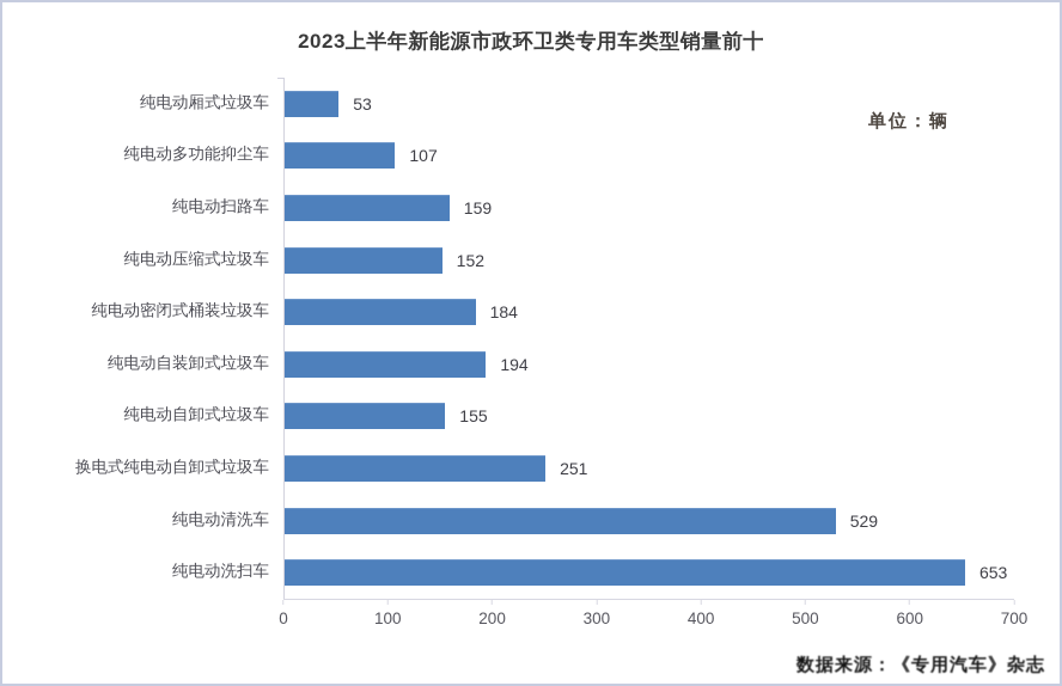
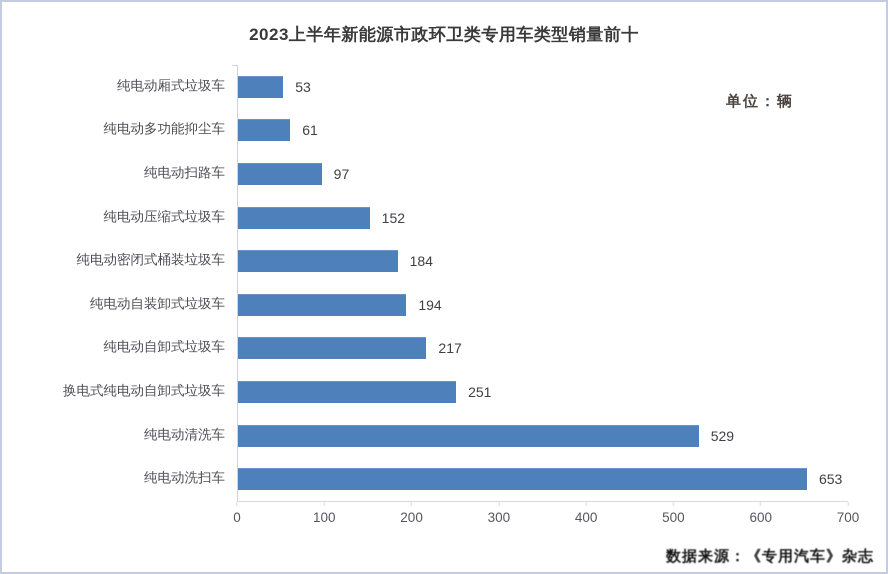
纯电动多功能抑尘车: 107 -> 61
纯电动扫路车: 159 -> 97
纯电动自卸式垃圾车: 155 -> 217
